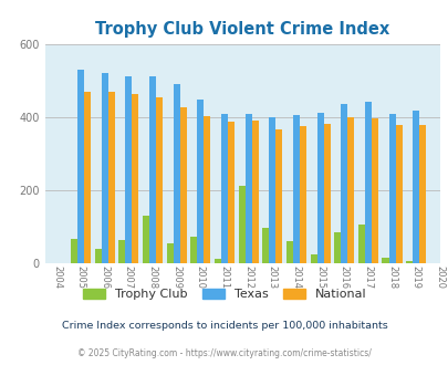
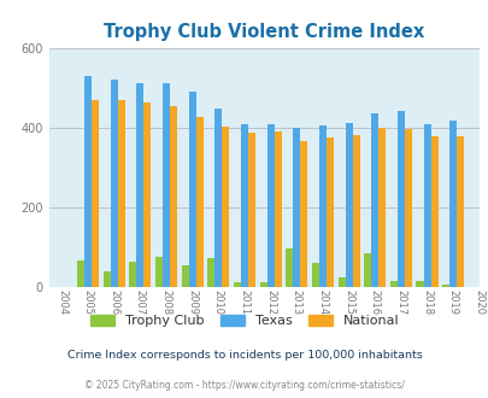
Trophy Club/2008: 130 -> 75
Trophy Club/2012: 210 -> 10
Trophy Club/2017: 105 -> 14
